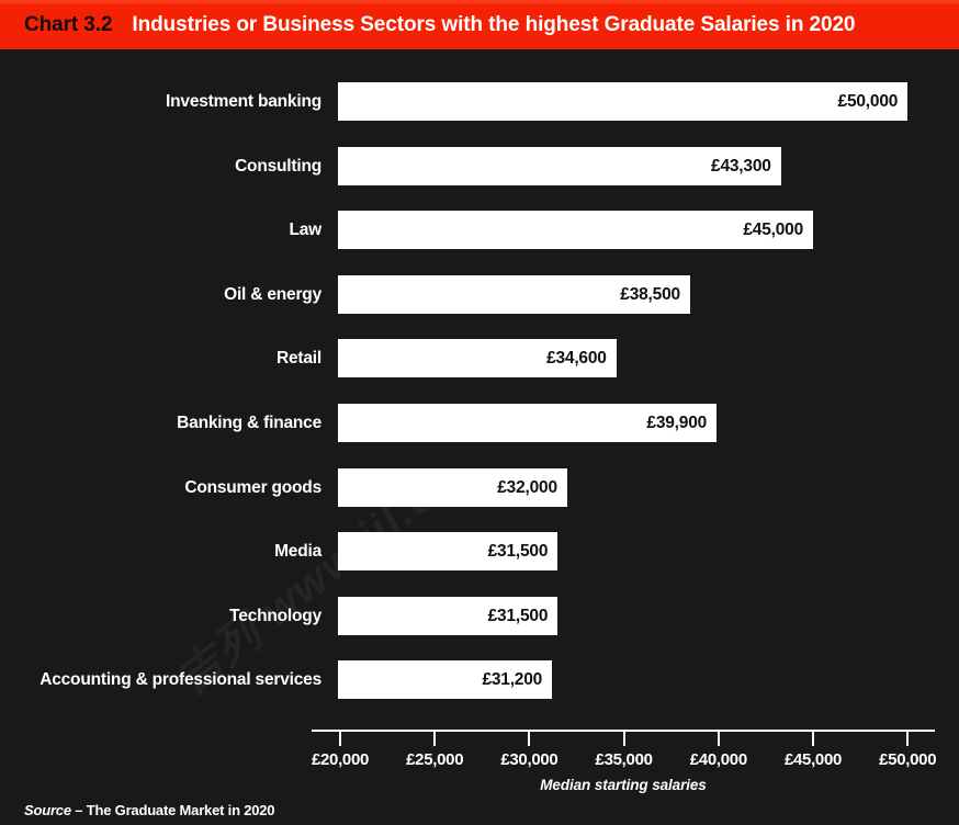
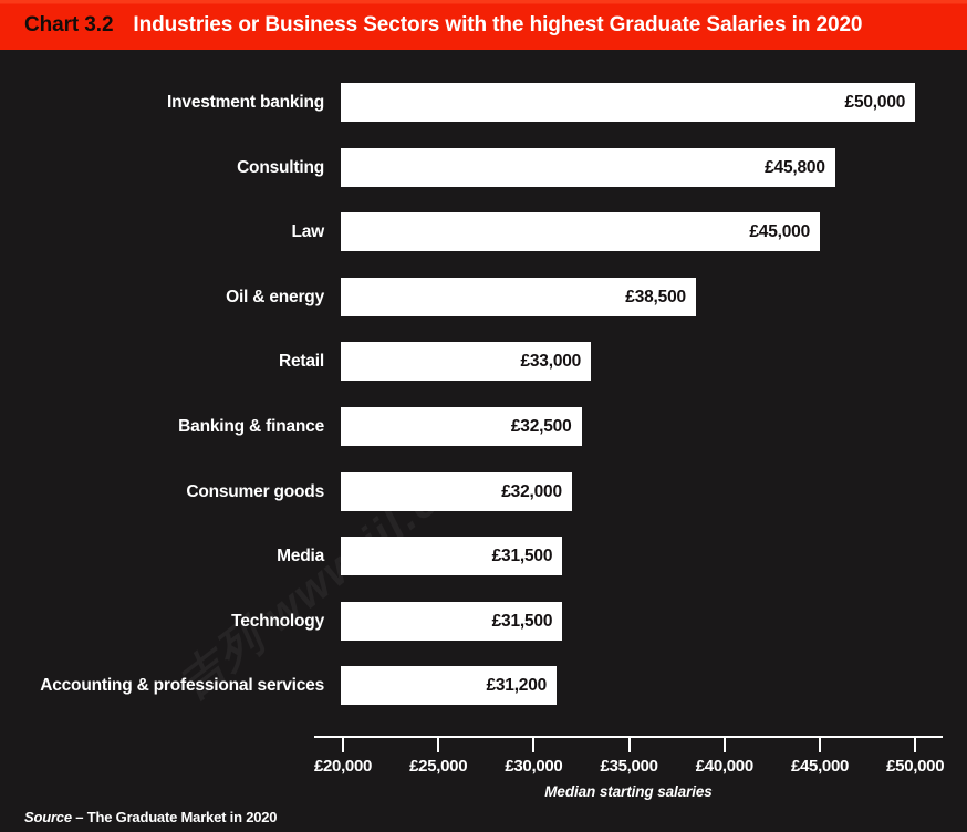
Consulting: £43,300 -> £45,800
Retail: £34,600 -> £33,000
Banking & finance: £39,900 -> £32,500
